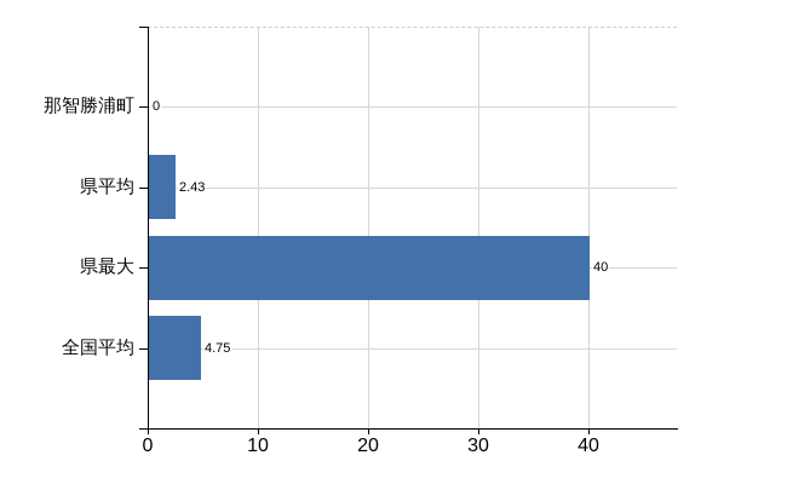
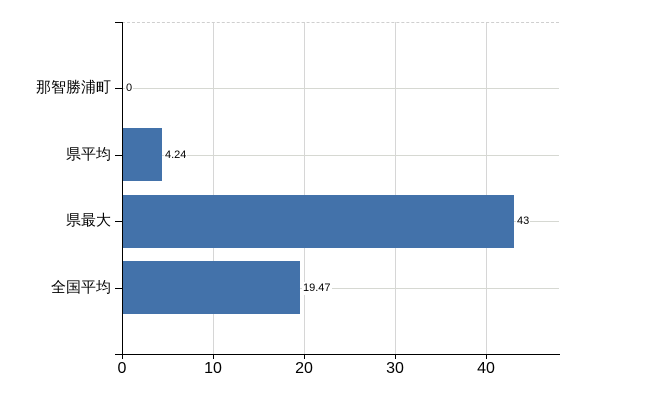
県平均: 2.43 -> 4.24
県最大: 40 -> 43
全国平均: 4.75 -> 19.47
